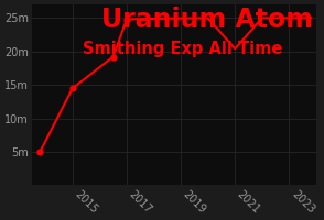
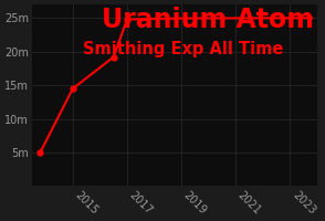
2021: 20.4m -> 25.0m
